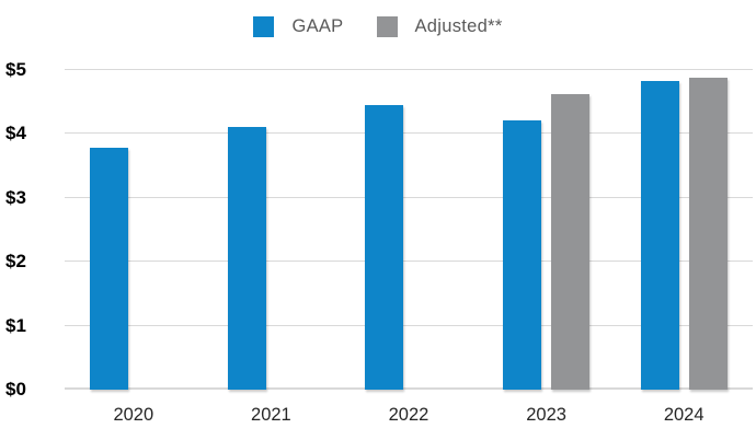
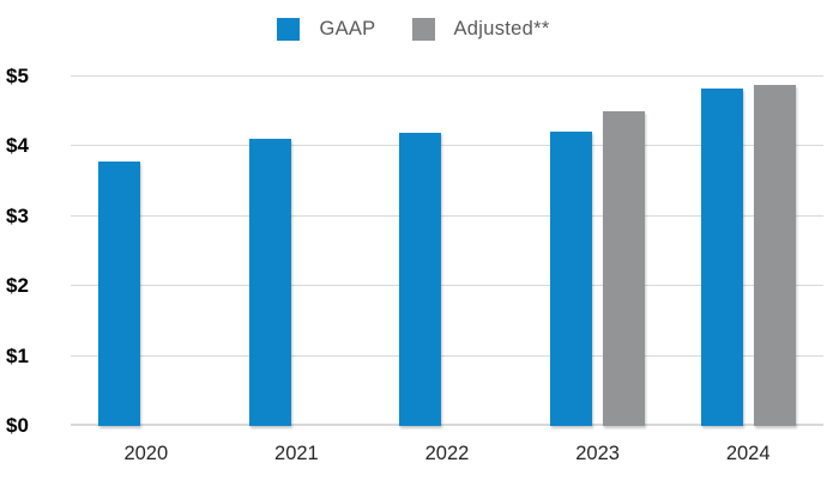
GAAP/2022: $4.5 -> $4.2
Adjusted**/2023: $4.6 -> $4.5
